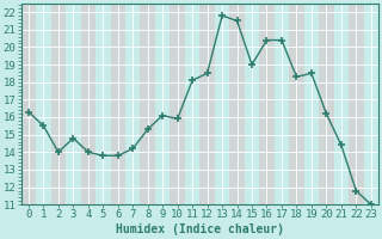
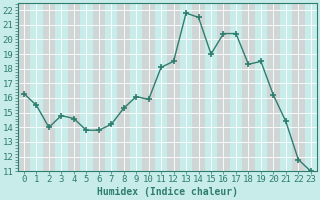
4: 14.0 -> 14.6
